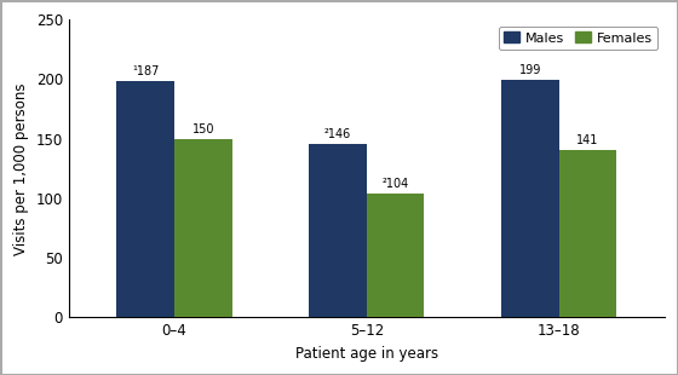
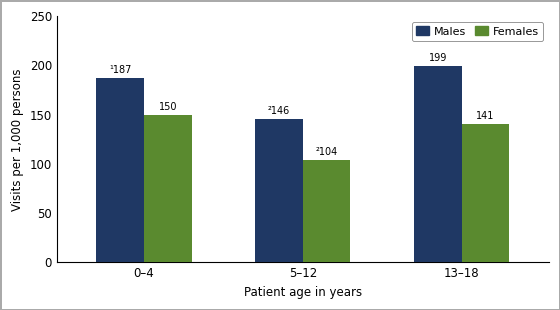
Males/0–4: 198 -> 187
